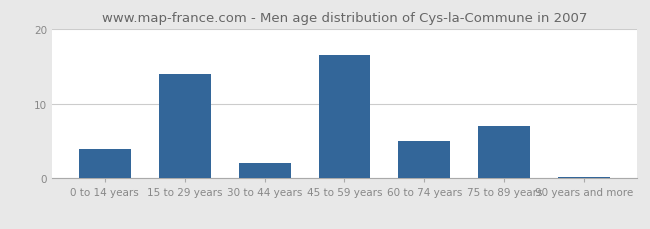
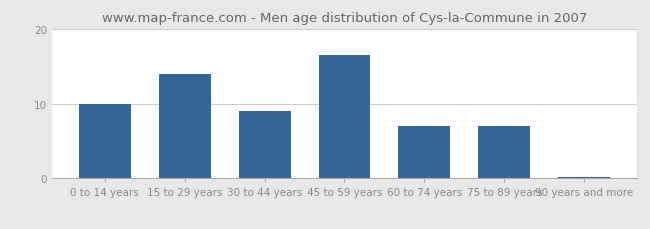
0 to 14 years: 4.0 -> 10.0
30 to 44 years: 2.0 -> 9.0
60 to 74 years: 5.0 -> 7.0
